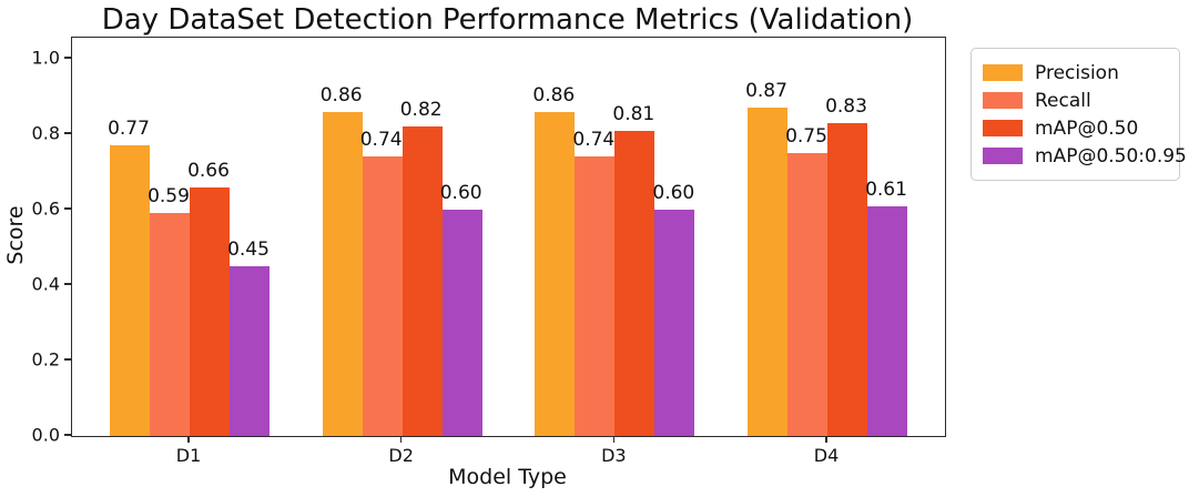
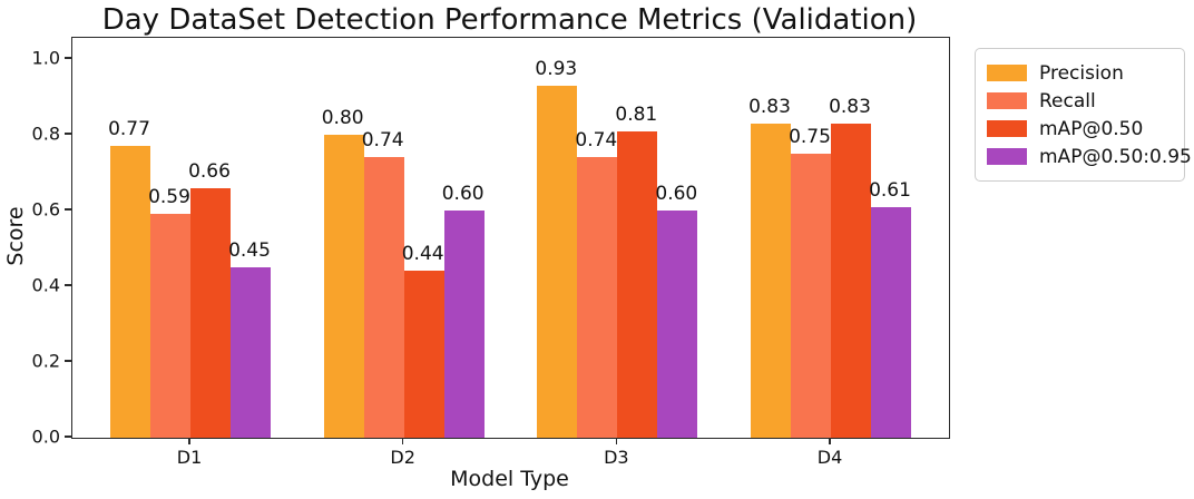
Precision/D2: 0.86 -> 0.80
mAP@0.50/D2: 0.82 -> 0.44
Precision/D3: 0.86 -> 0.93
Precision/D4: 0.87 -> 0.83
